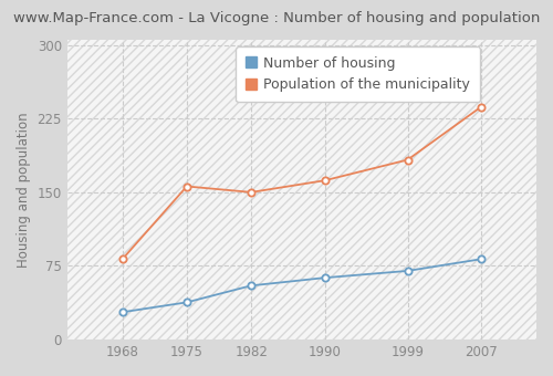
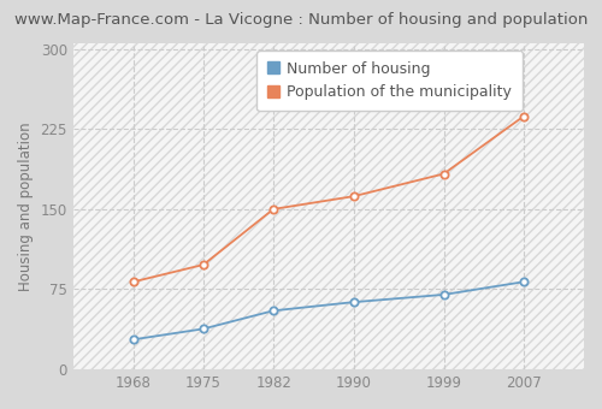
Population of the municipality/1975: 156 -> 98
